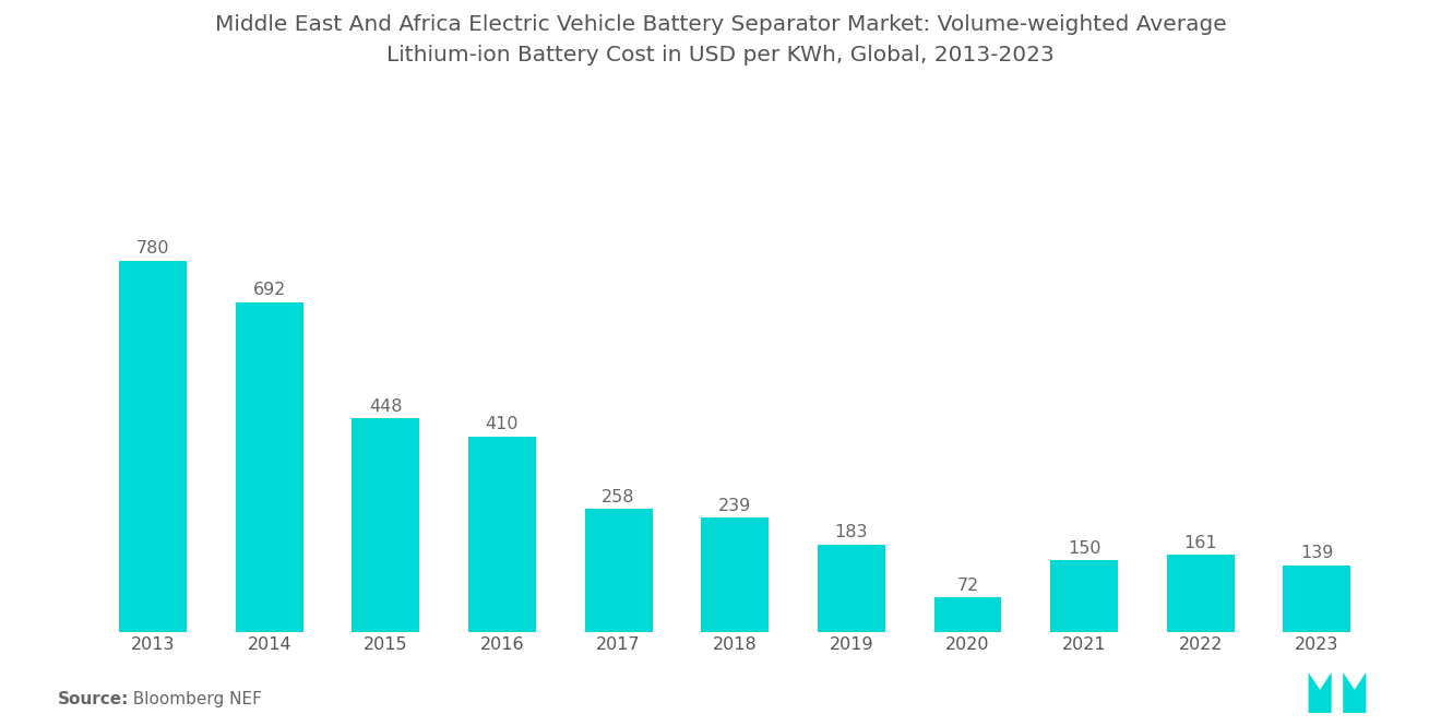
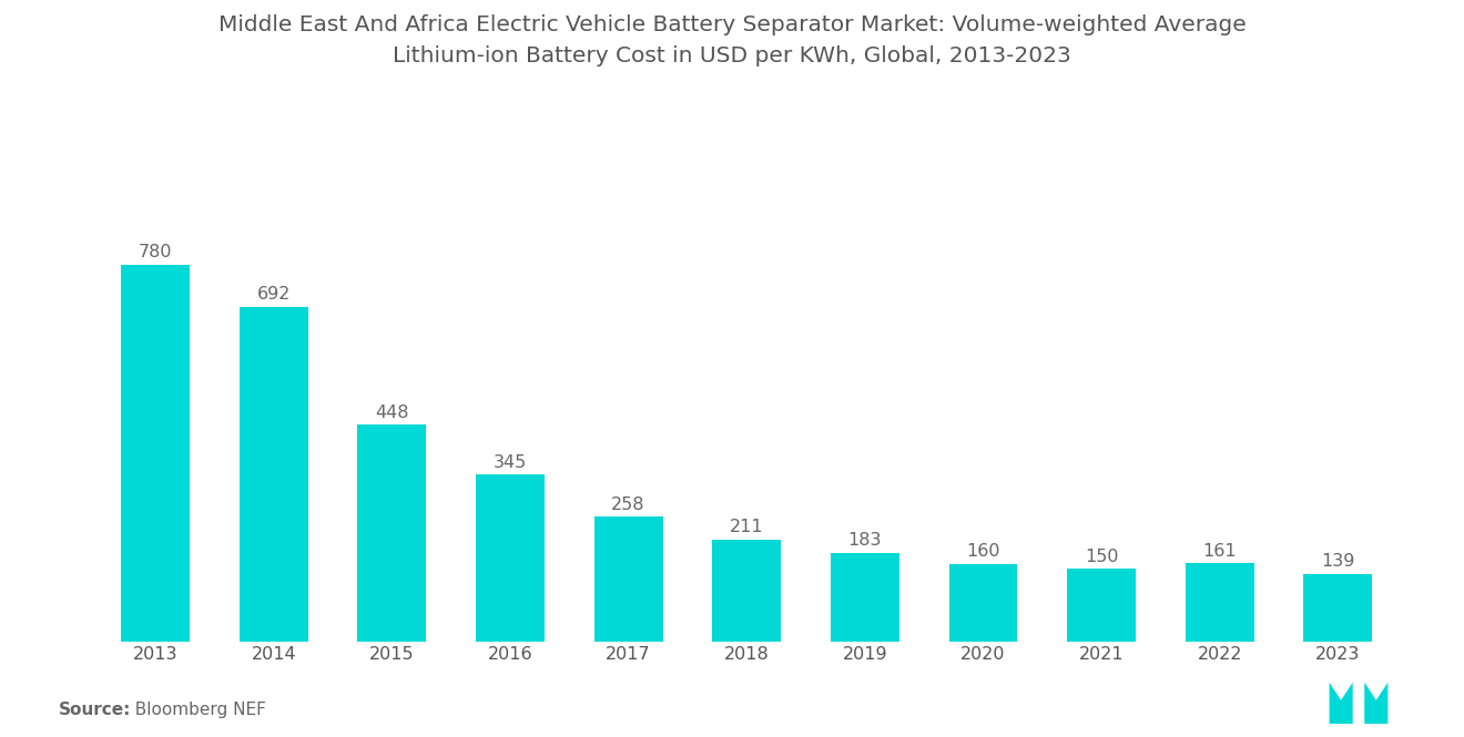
2016: 410 -> 345
2018: 239 -> 211
2020: 72 -> 160
